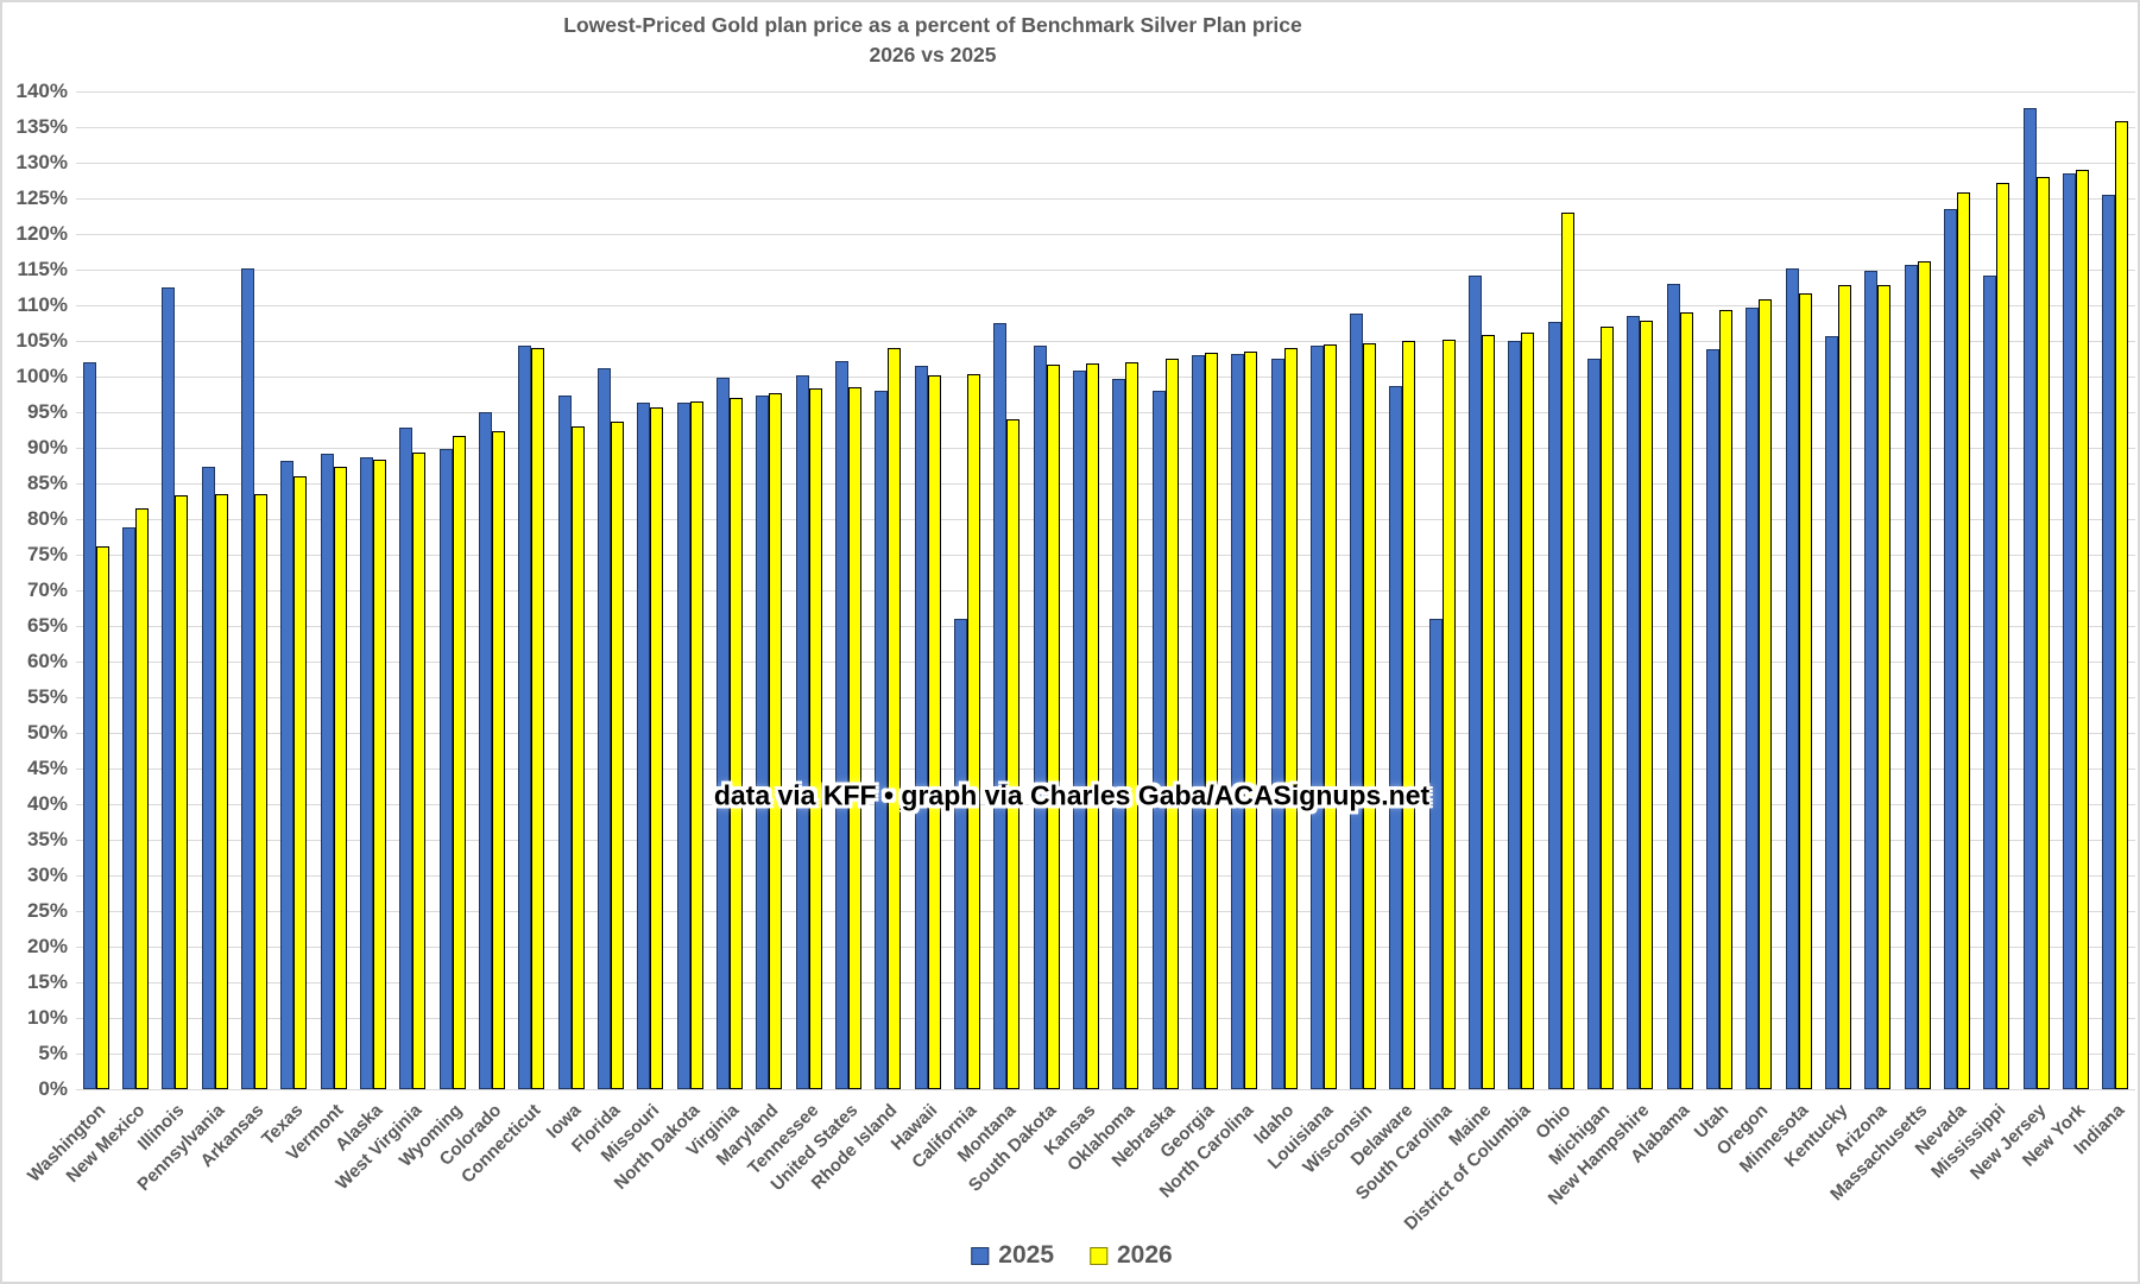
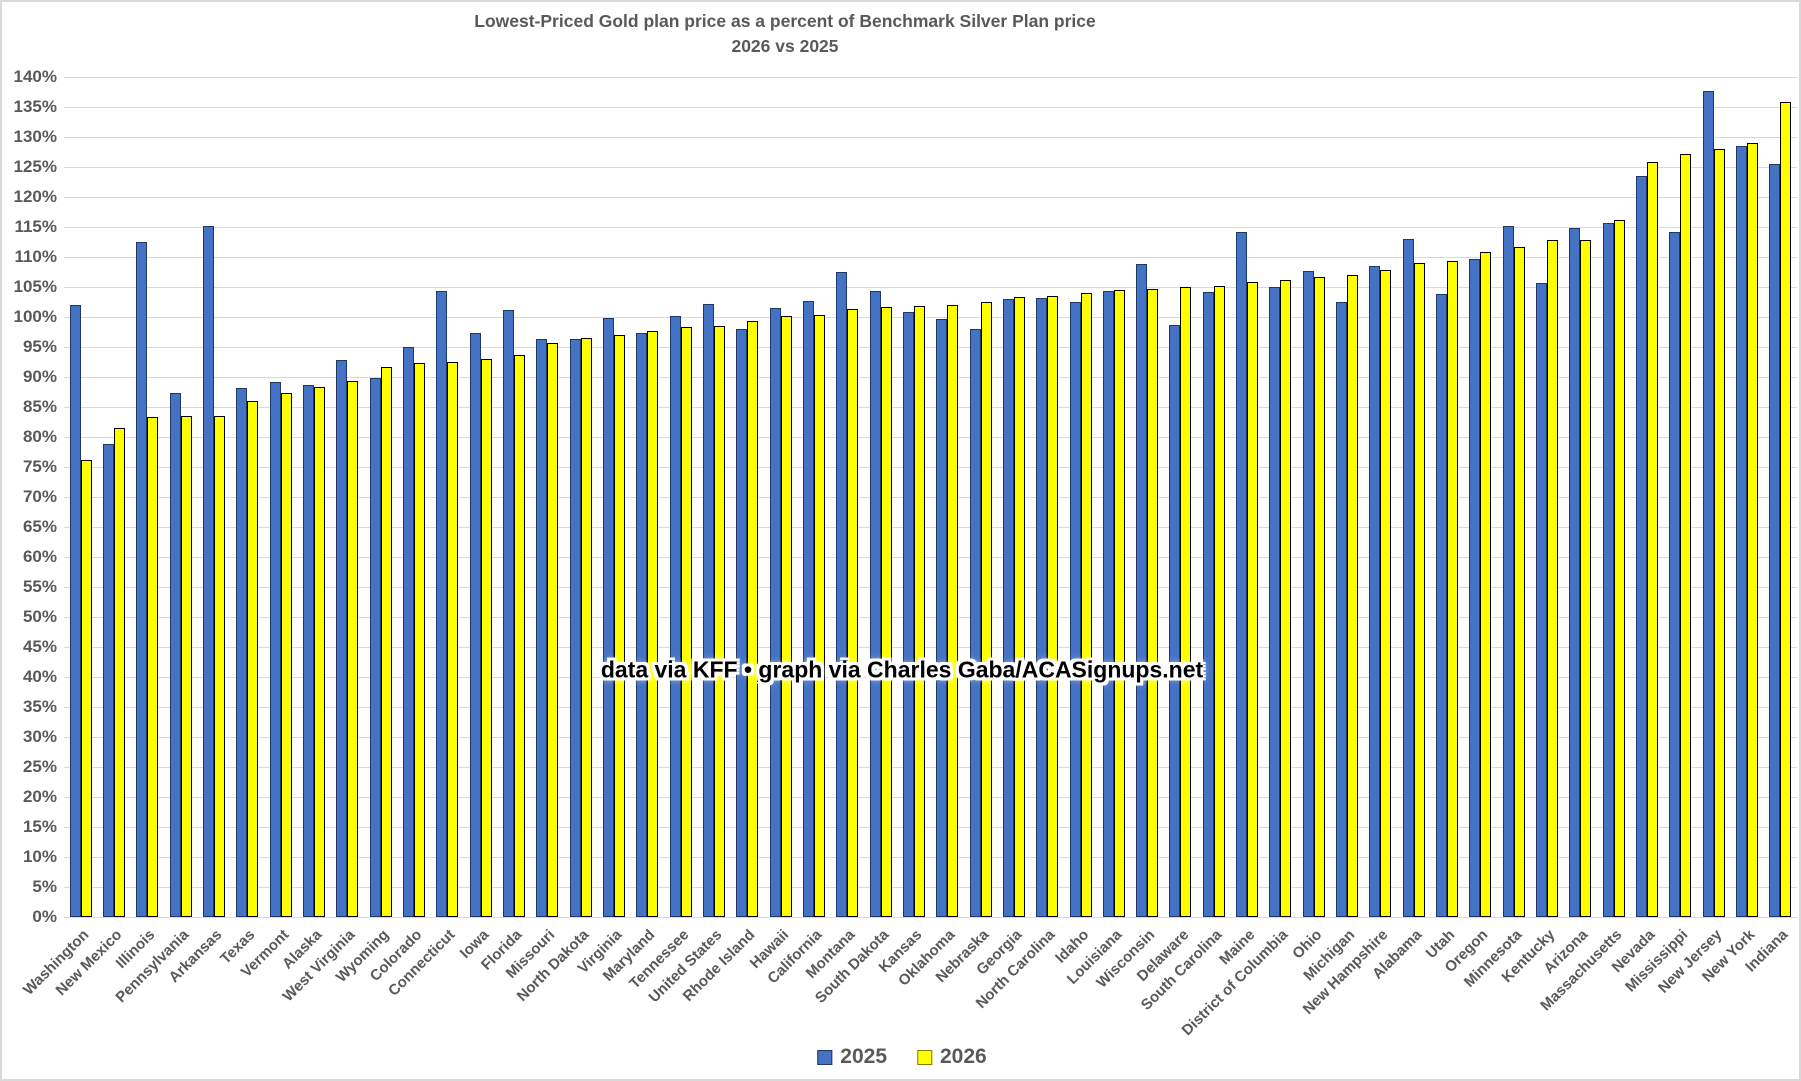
2026/Connecticut: 104% -> 92%
2026/Rhode Island: 104% -> 99%
2025/California: 66% -> 103%
2026/Montana: 94% -> 101%
2025/South Carolina: 66% -> 104%
2026/Ohio: 123% -> 107%
